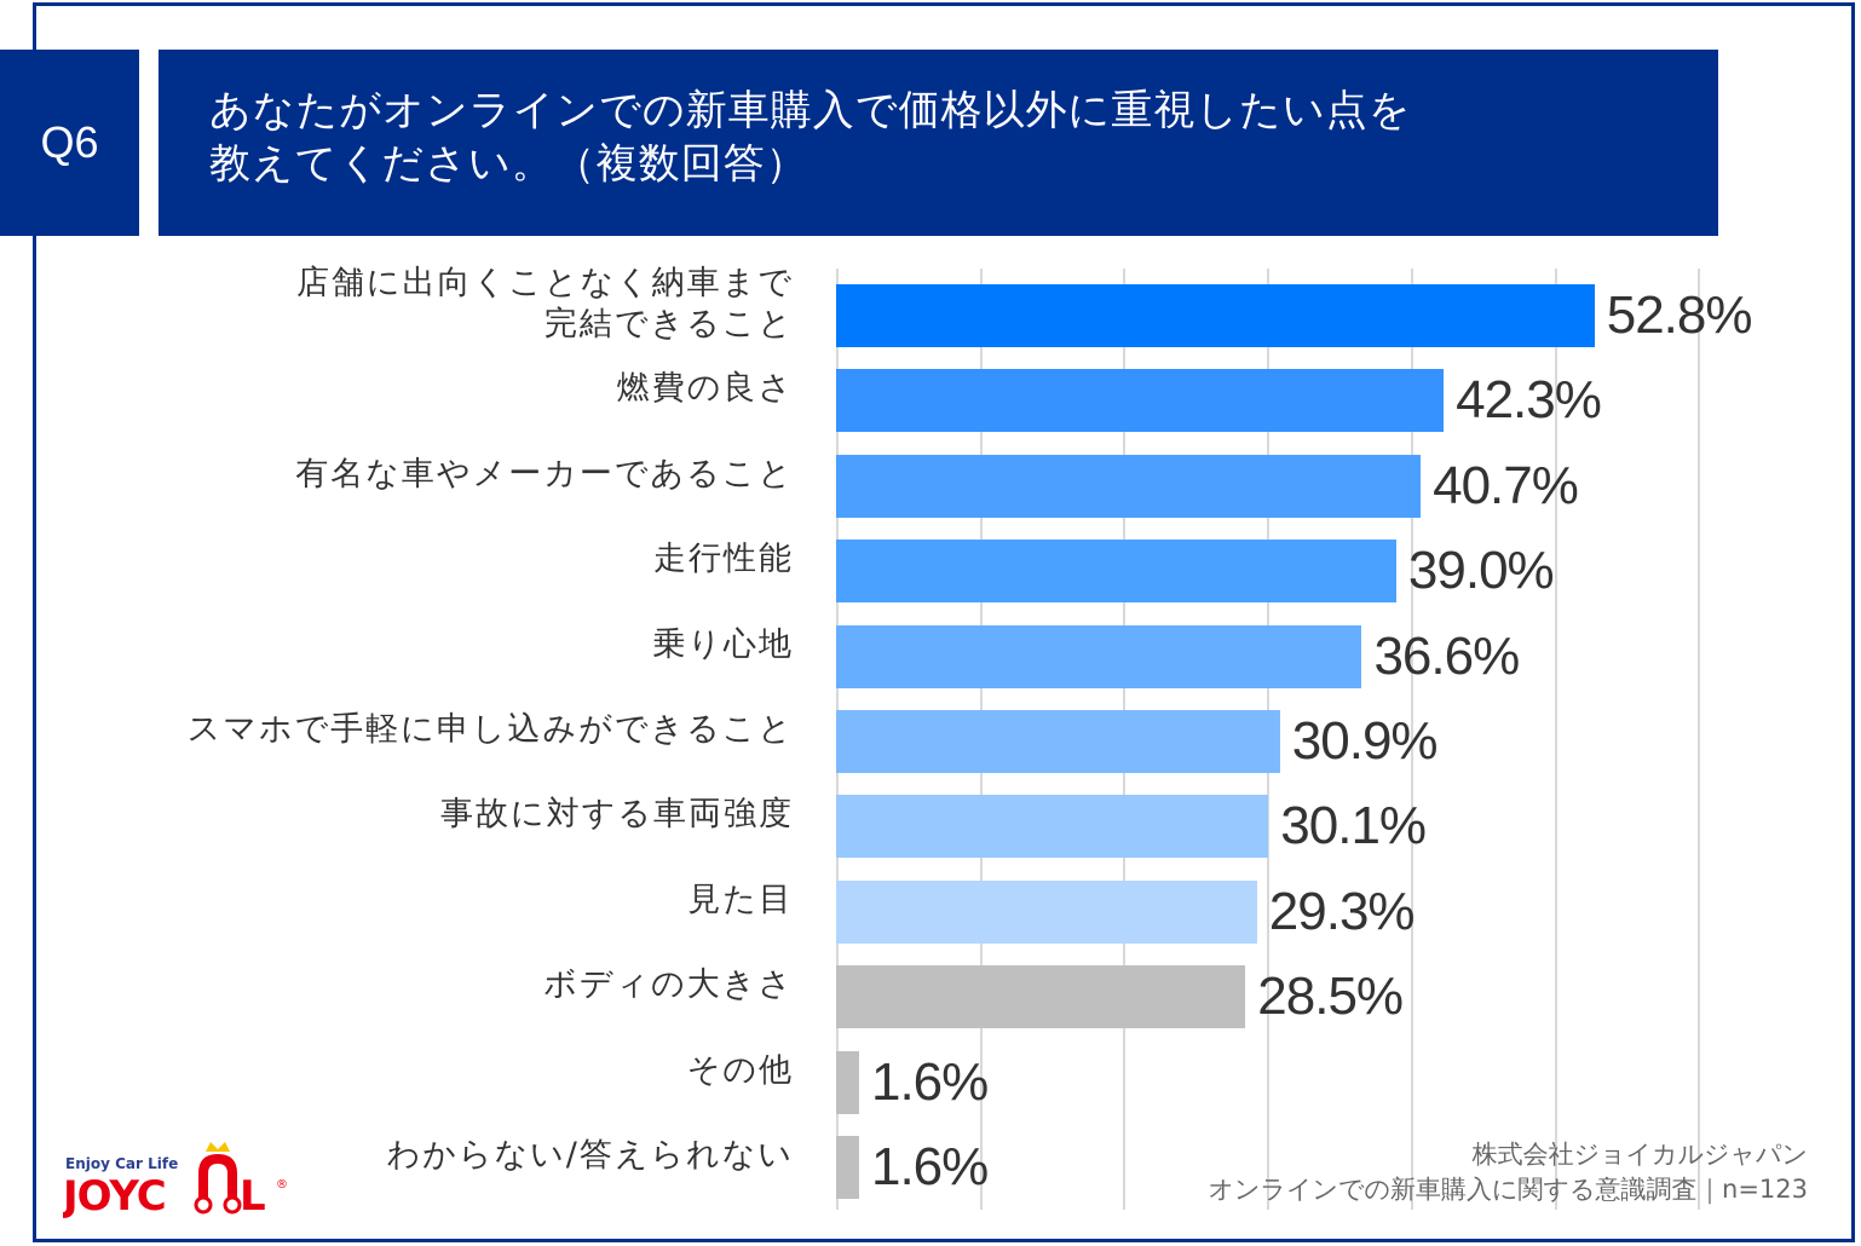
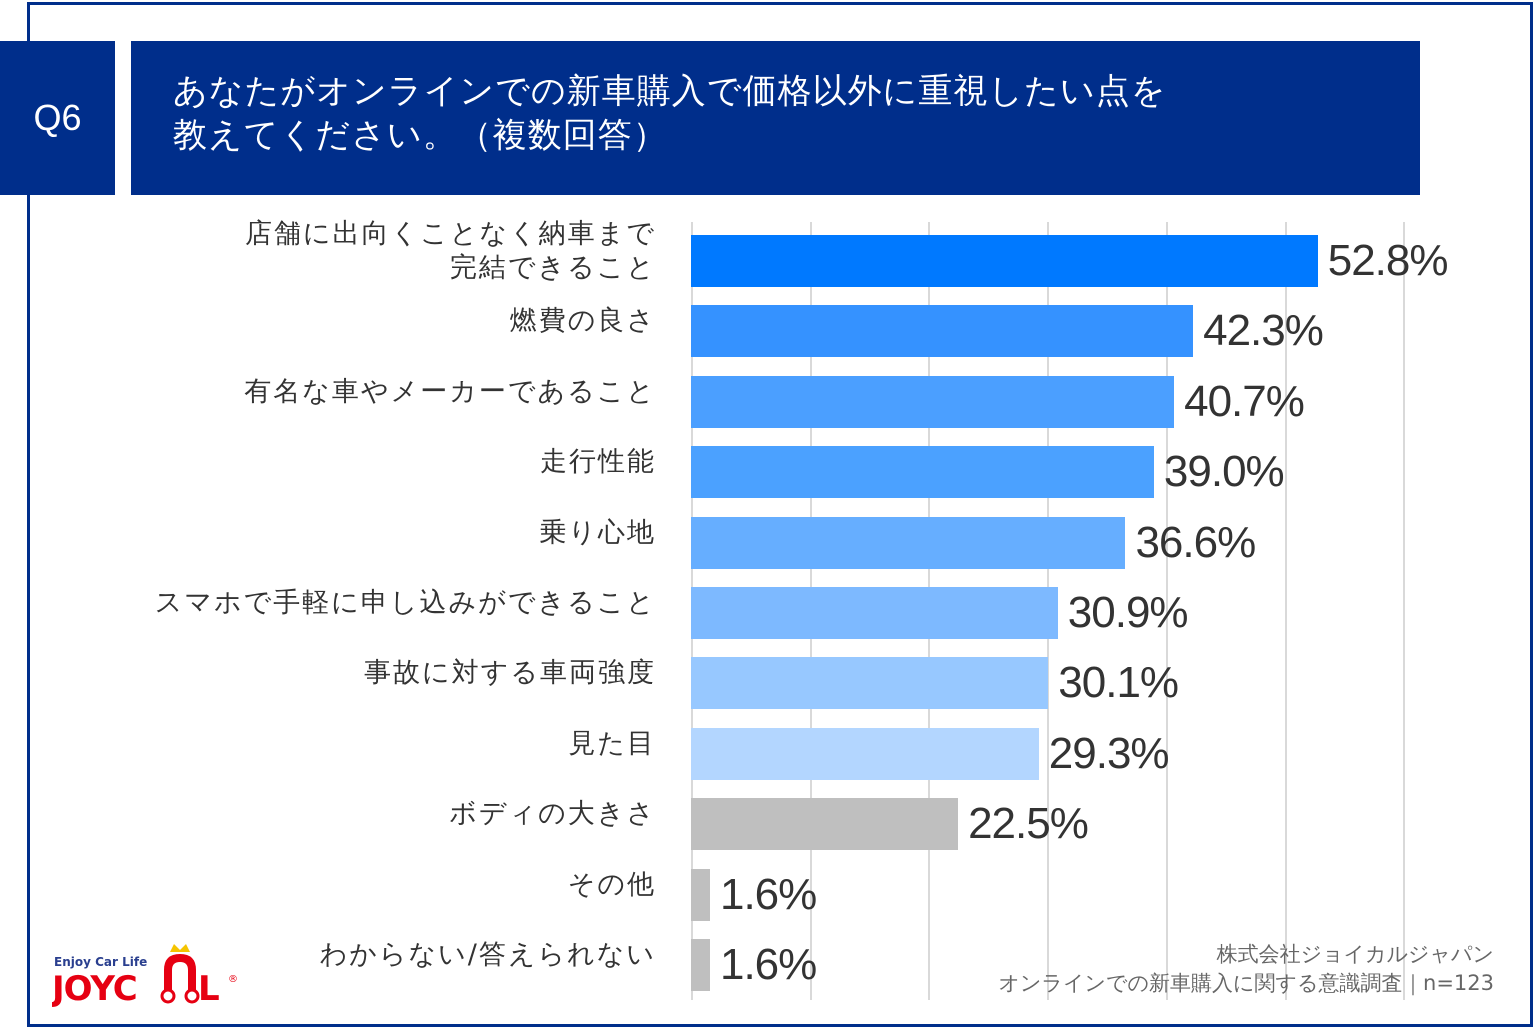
ボディの大きさ: 28.5% -> 22.5%
